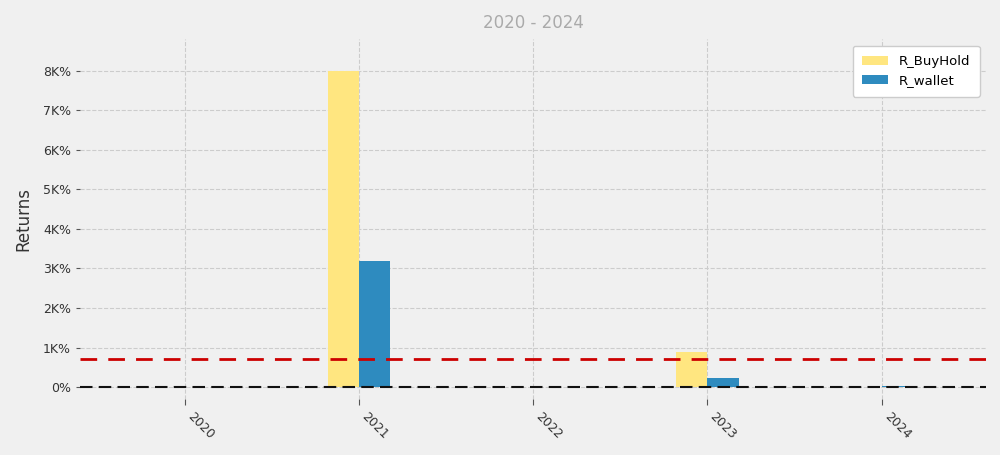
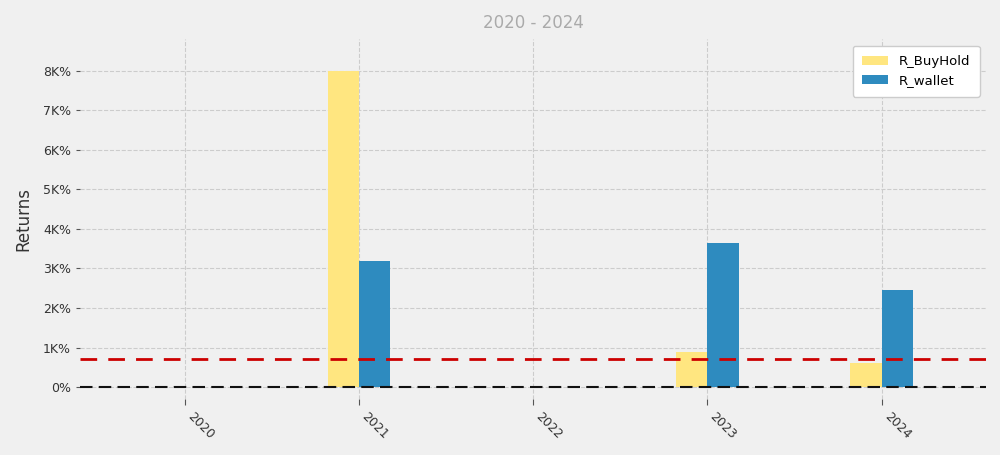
R_wallet/2023: 0.22K% -> 3.65K%
R_BuyHold/2024: 0.01K% -> 0.60K%
R_wallet/2024: 0.02K% -> 2.45K%
